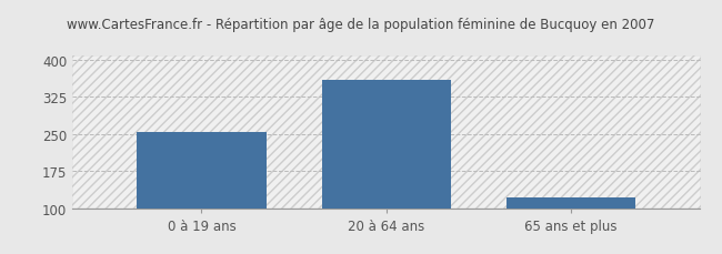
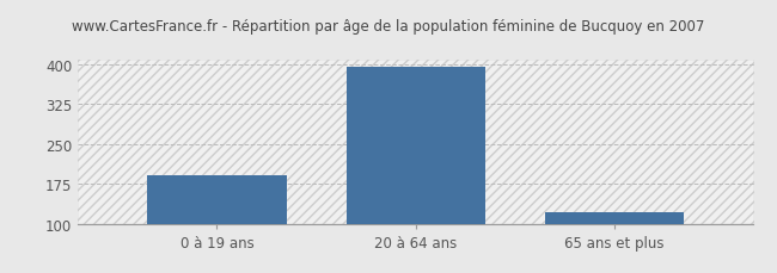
0 à 19 ans: 255 -> 192
20 à 64 ans: 360 -> 396
